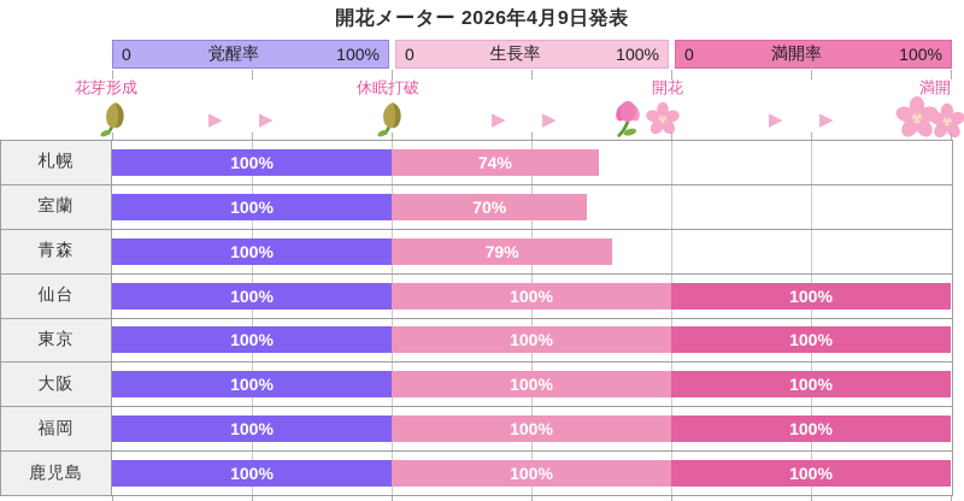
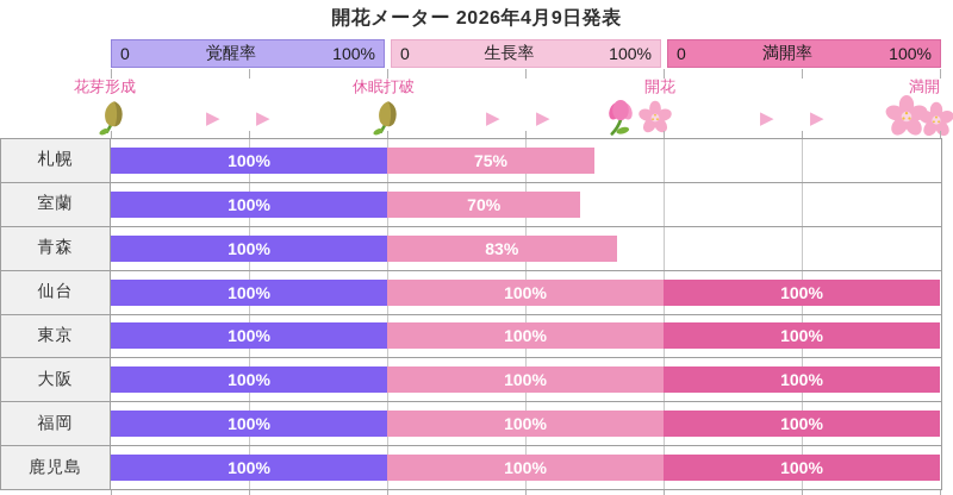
生長率/札幌: 74% -> 75%
生長率/青森: 79% -> 83%
